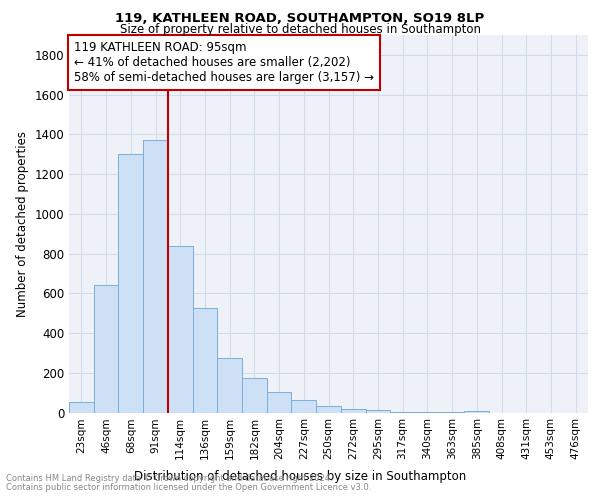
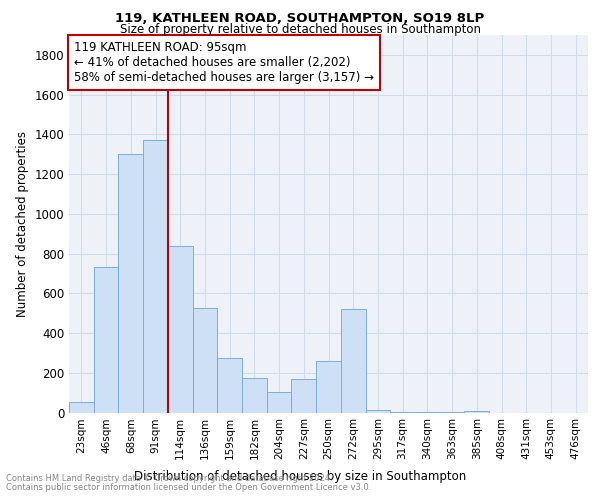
46sqm: 640 -> 730
227sqm: 60 -> 170
250sqm: 40 -> 260
272sqm: 20 -> 520
